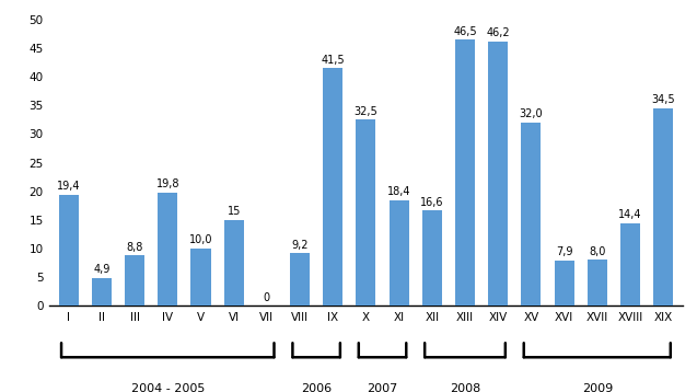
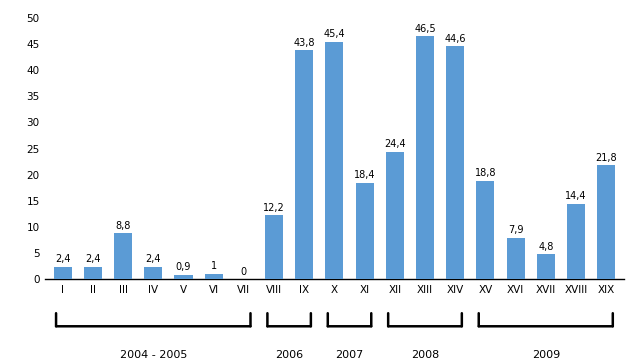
I: 19,4 -> 2,4
II: 4,9 -> 2,4
IV: 19,8 -> 2,4
V: 10,0 -> 0,9
VI: 15 -> 1
VIII: 9,2 -> 12,2
IX: 41,5 -> 43,8
X: 32,5 -> 45,4
XII: 16,6 -> 24,4
XIV: 46,2 -> 44,6
XV: 32,0 -> 18,8
XVII: 8,0 -> 4,8
XIX: 34,5 -> 21,8
